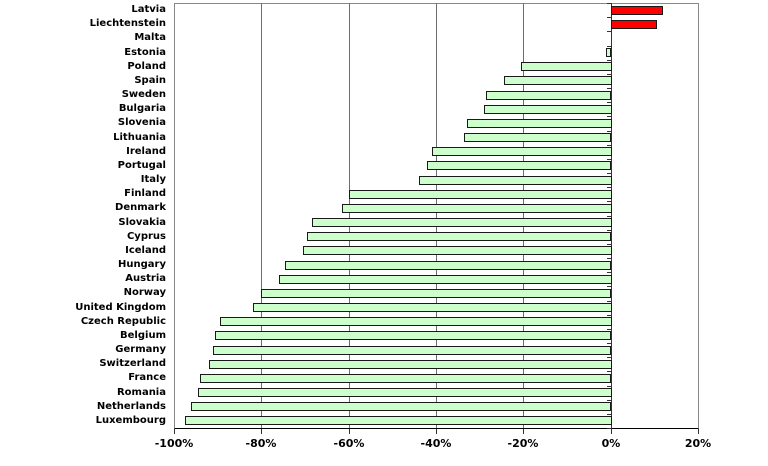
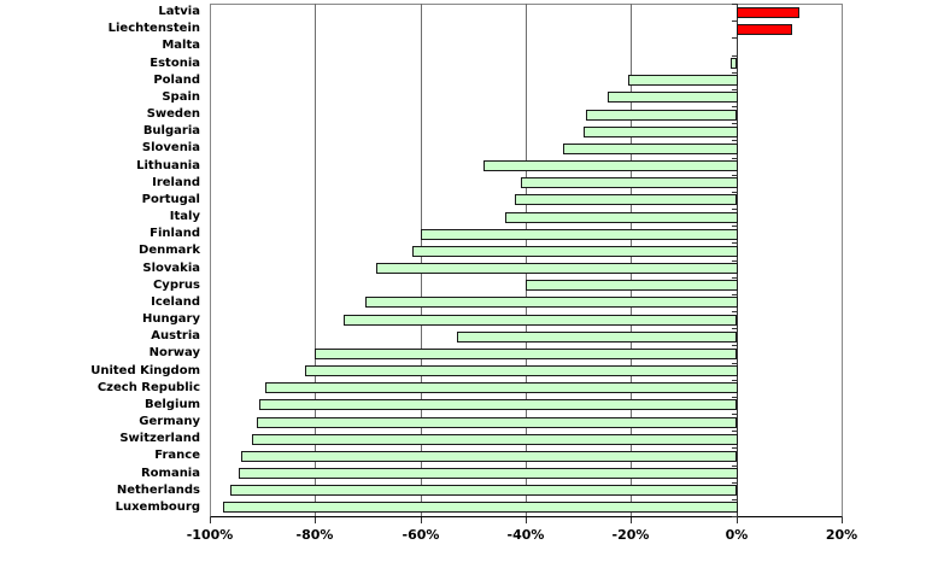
Lithuania: -34% -> -48%
Cyprus: -70% -> -40%
Austria: -76% -> -53%
